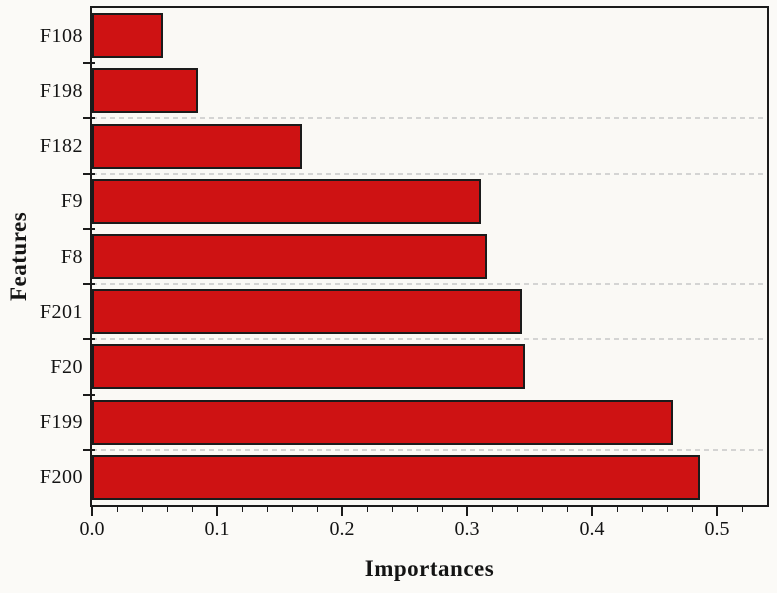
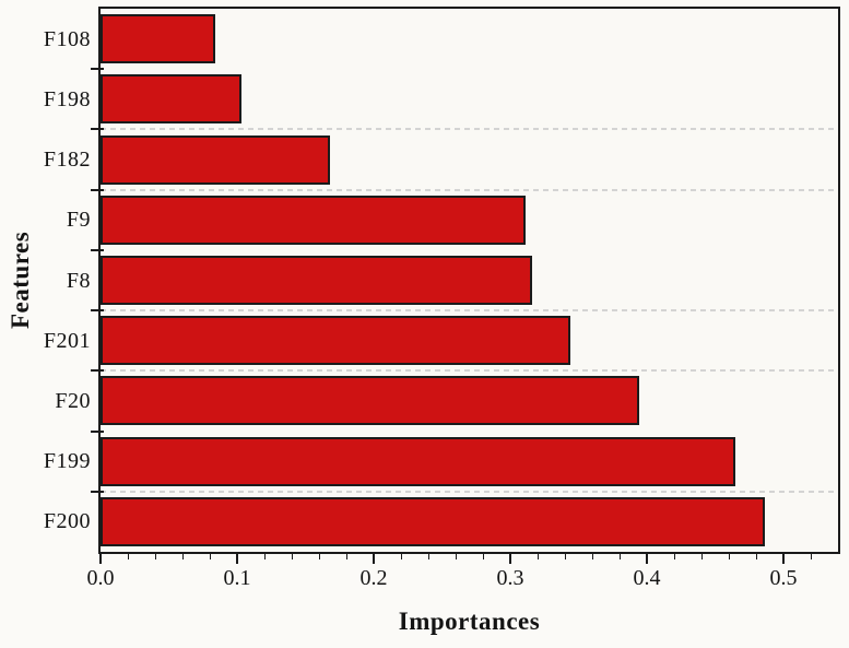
F108: 0.057 -> 0.084
F198: 0.085 -> 0.103
F20: 0.346 -> 0.394
